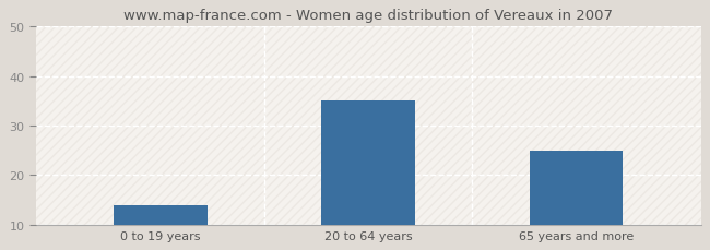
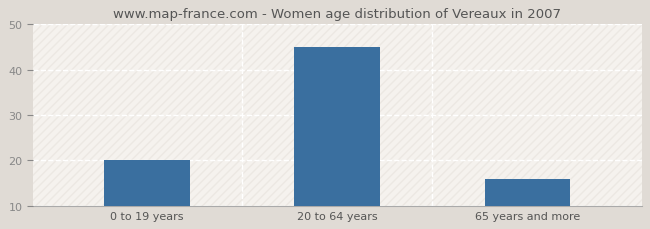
0 to 19 years: 14 -> 20
20 to 64 years: 35 -> 45
65 years and more: 25 -> 16
